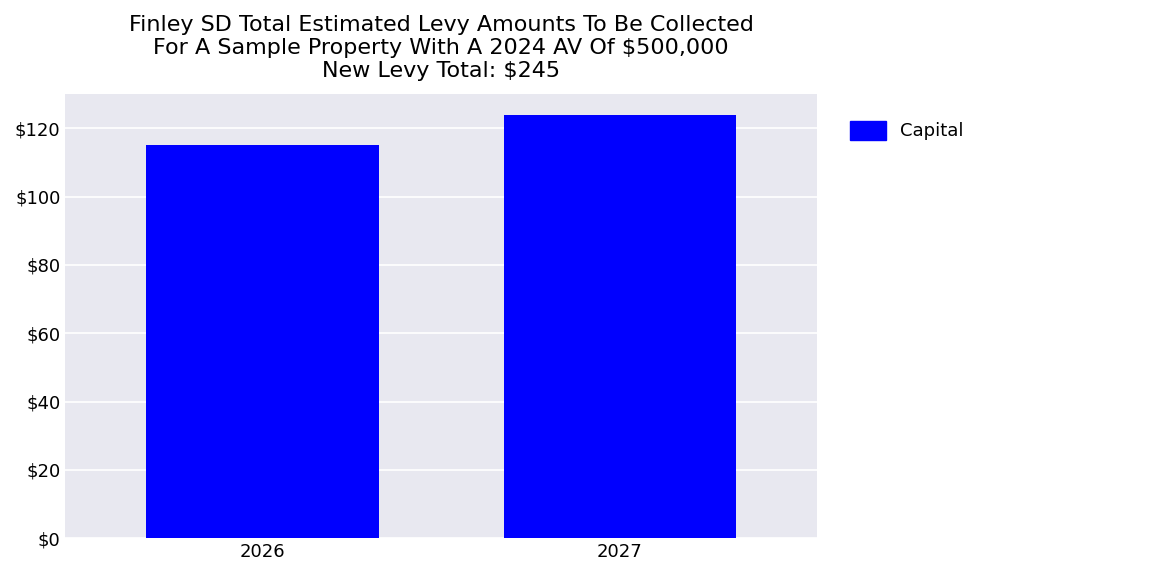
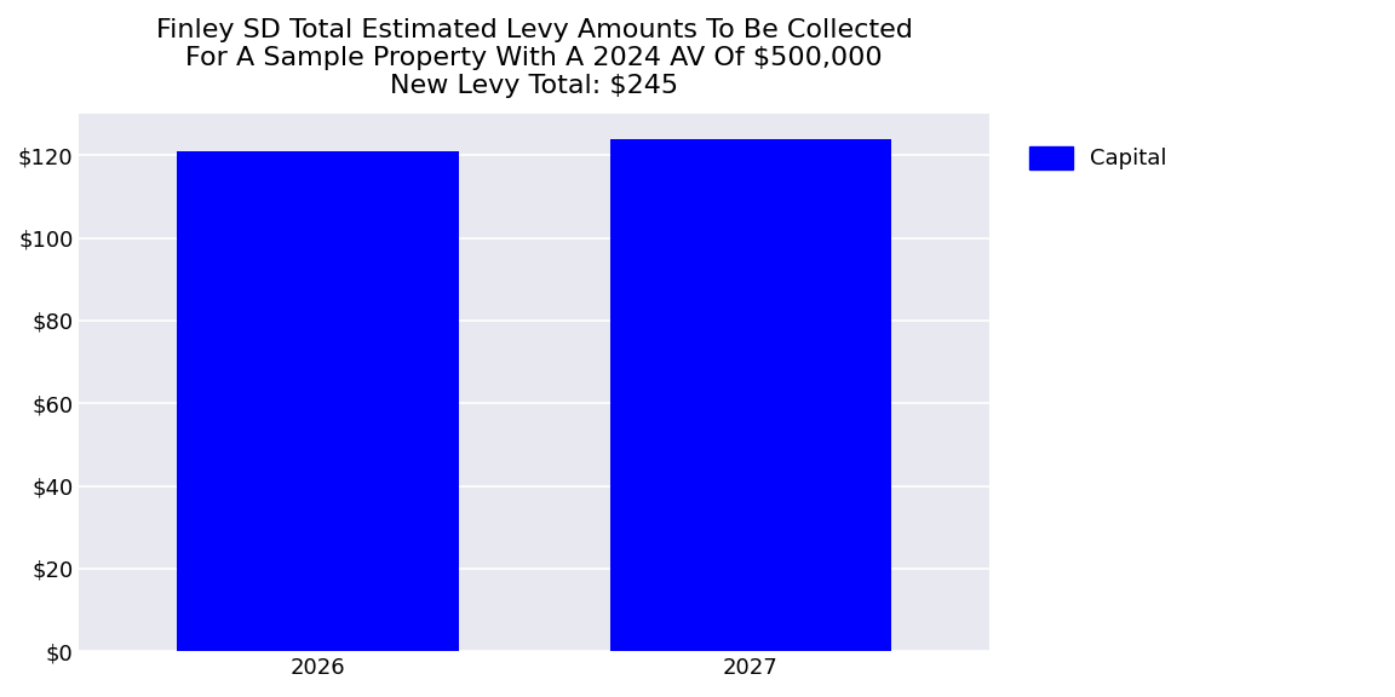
2026: $115 -> $121
